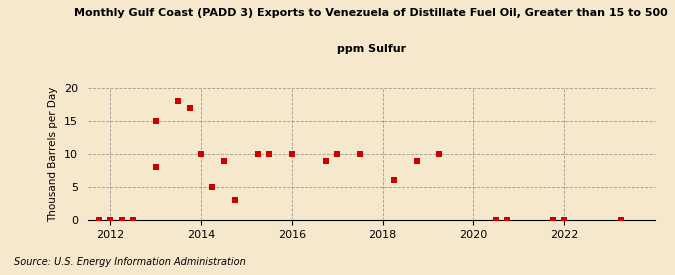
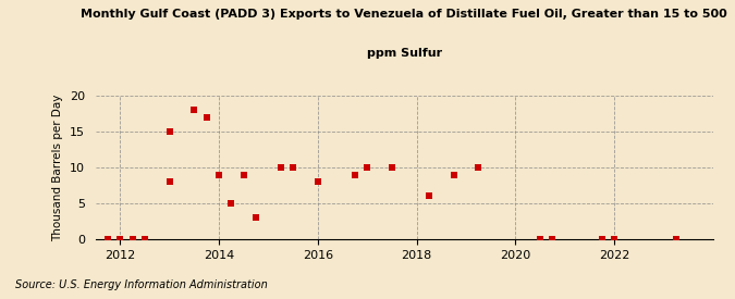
2014: 10 -> 9
2016: 10 -> 8
